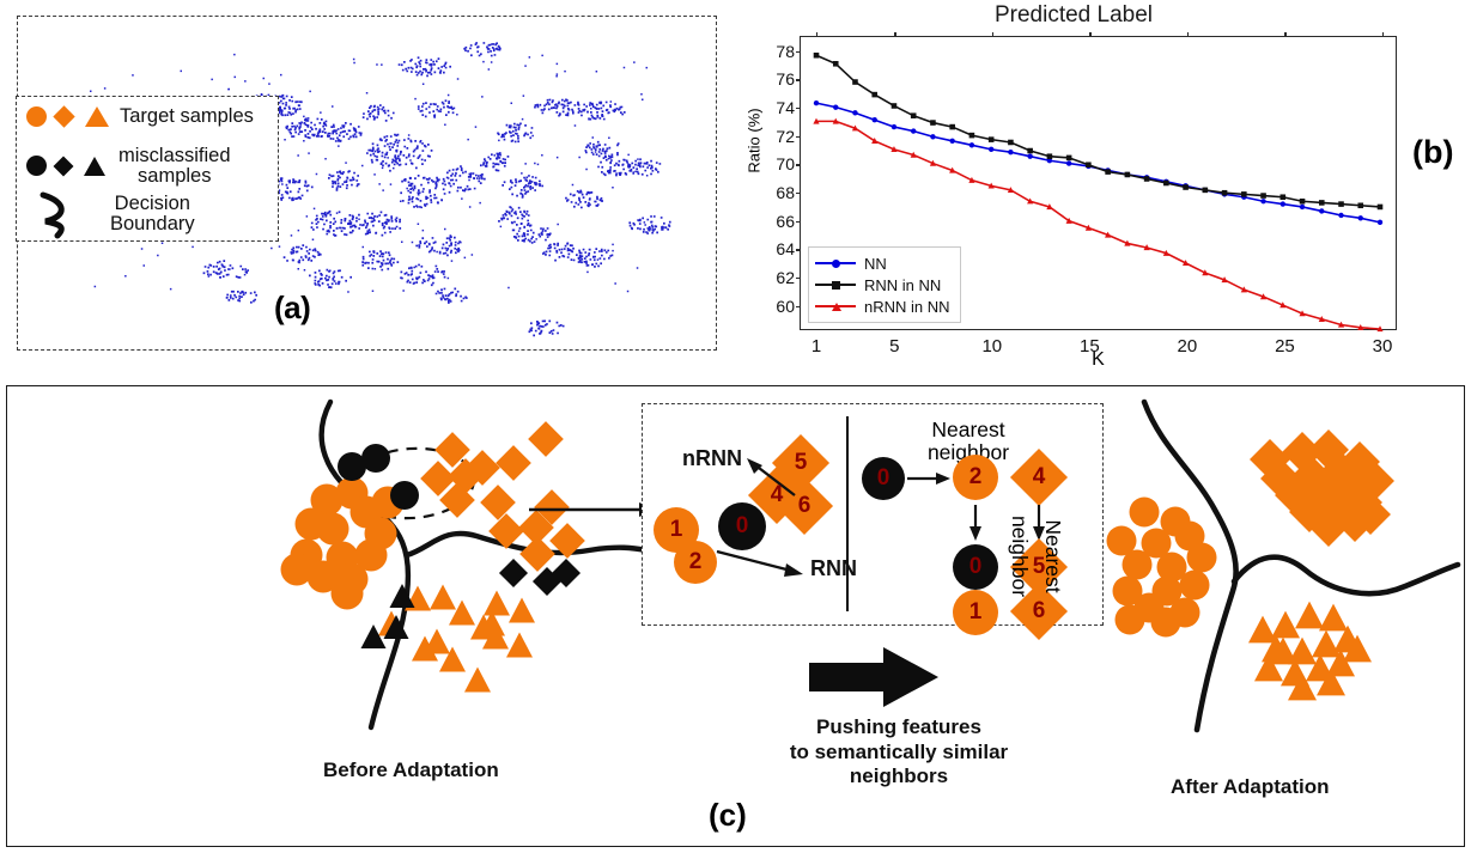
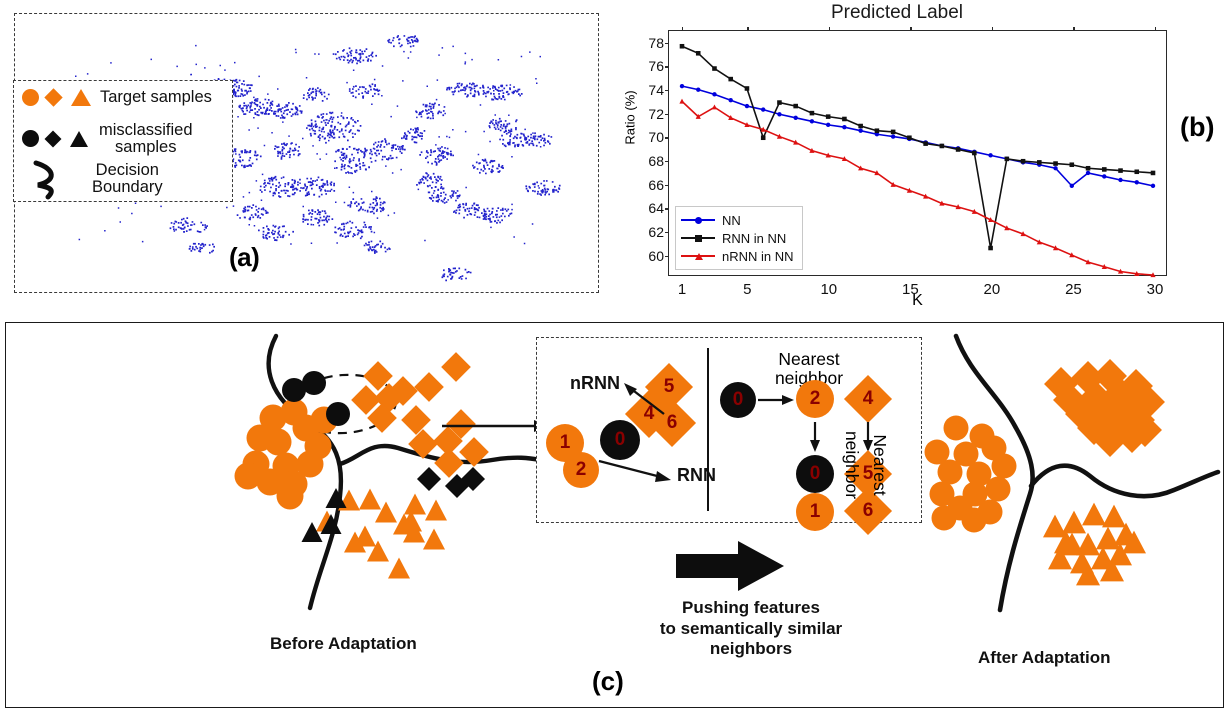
nRNN in NN/2: 73.0 -> 71.7
RNN in NN/6: 73.4 -> 69.9
RNN in NN/20: 68.3 -> 60.5
NN/25: 67.1 -> 65.8
